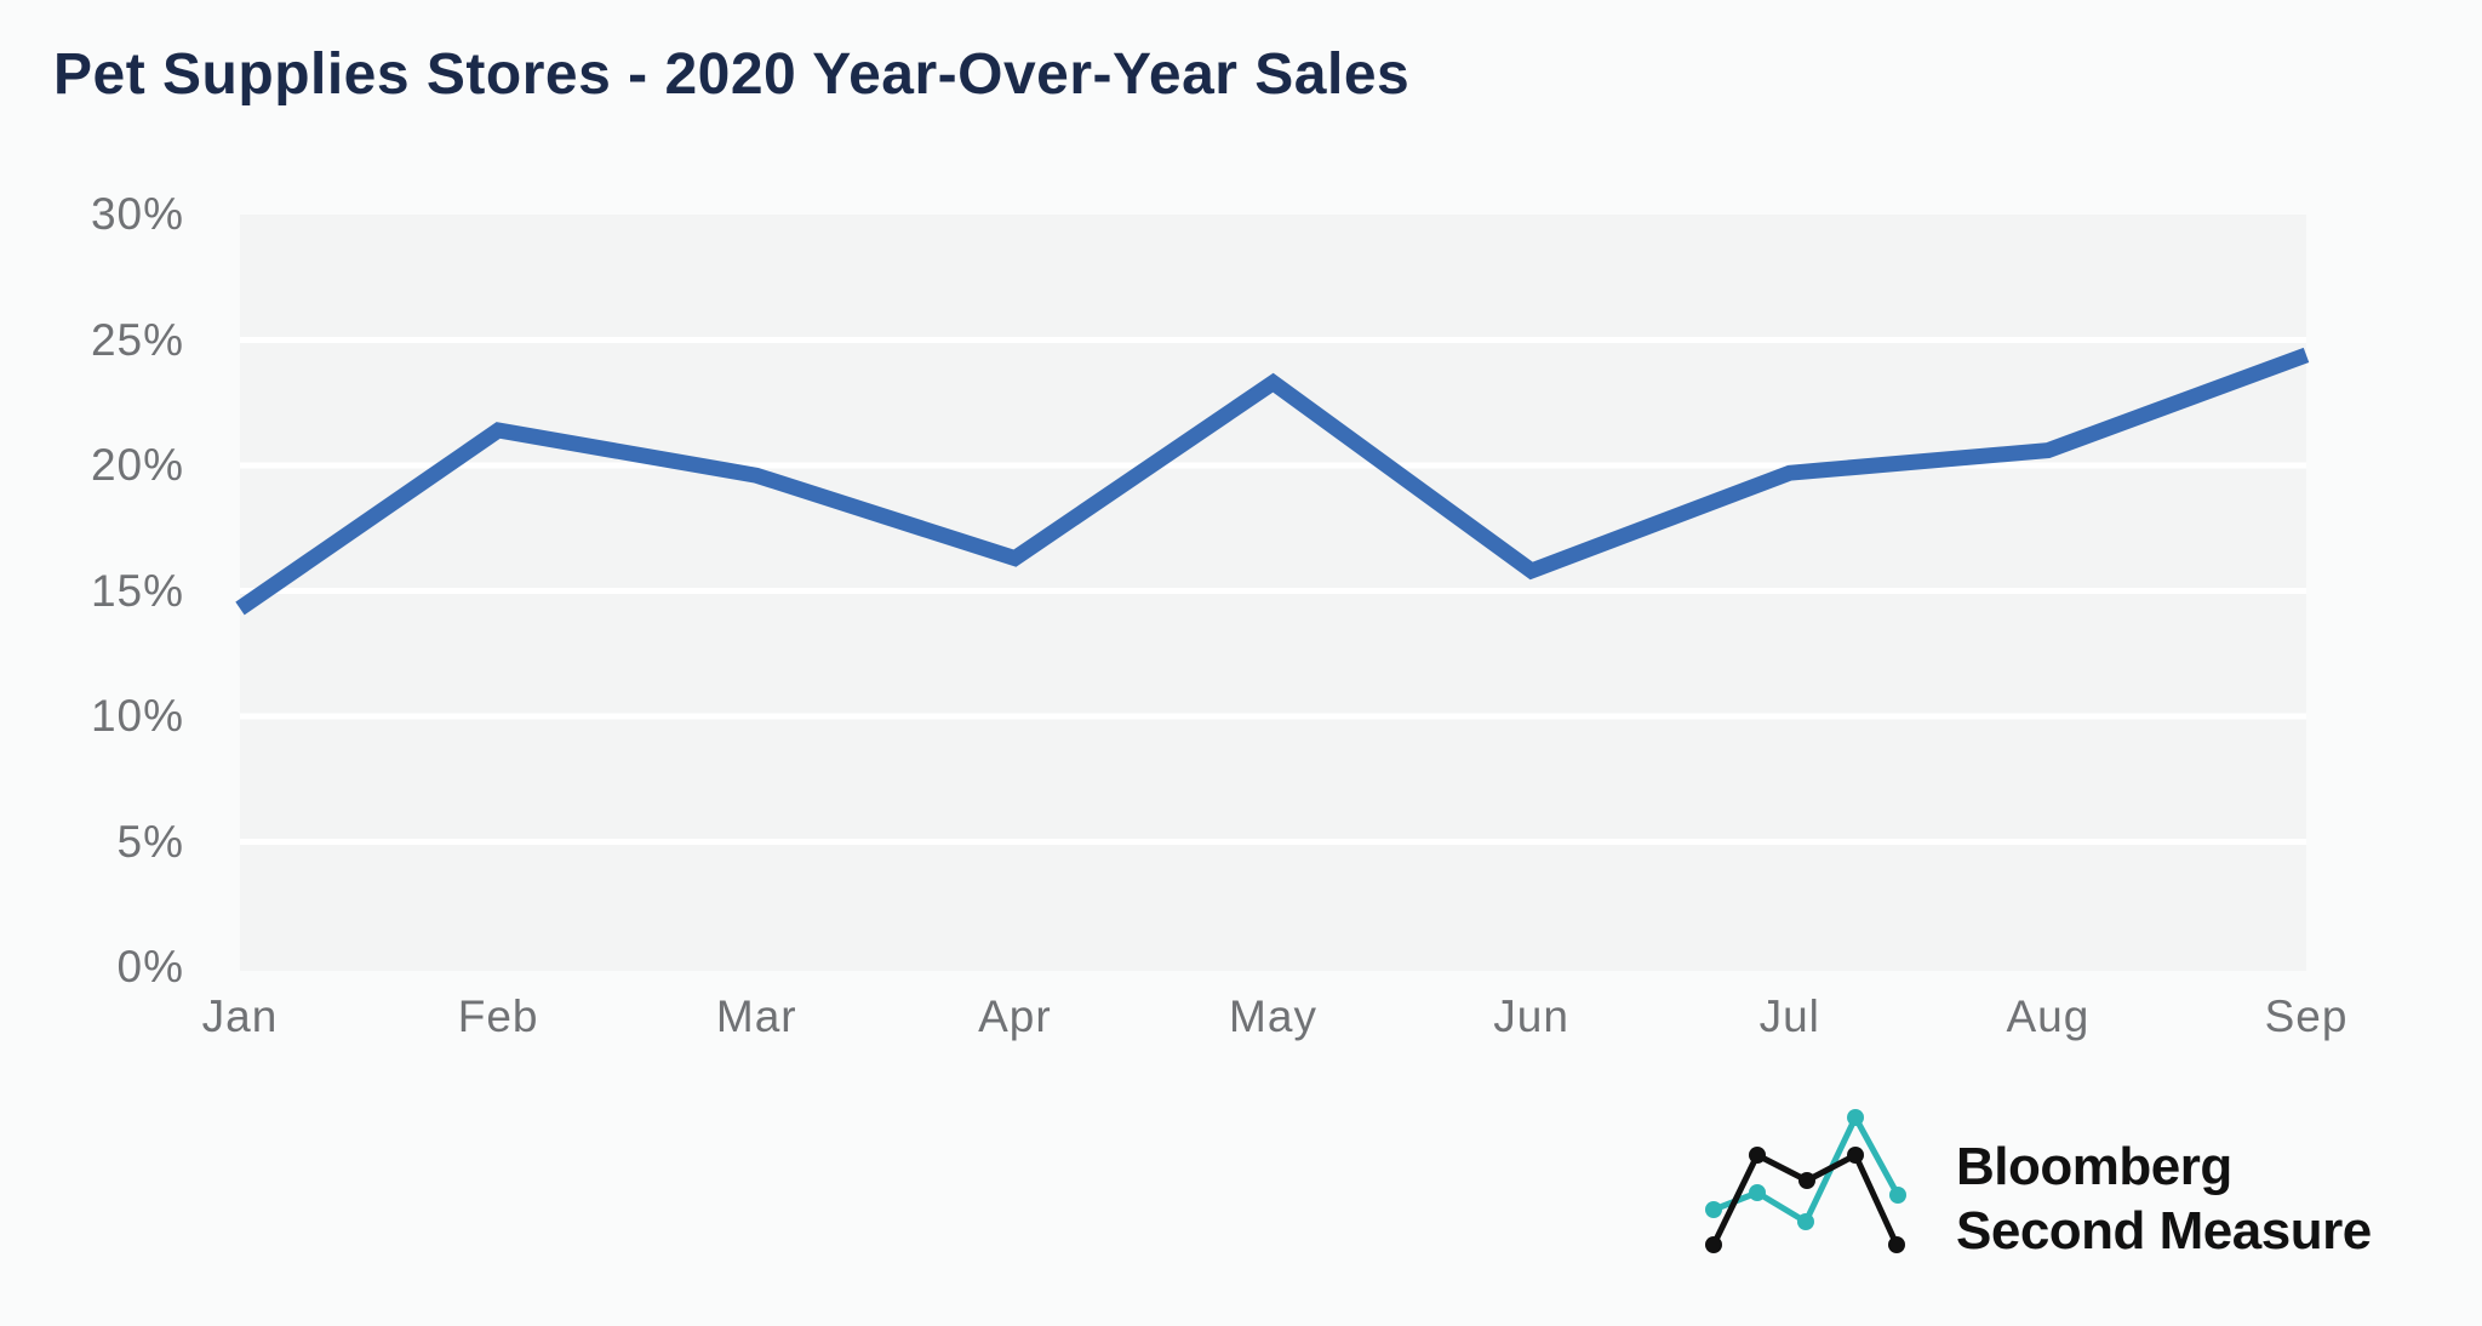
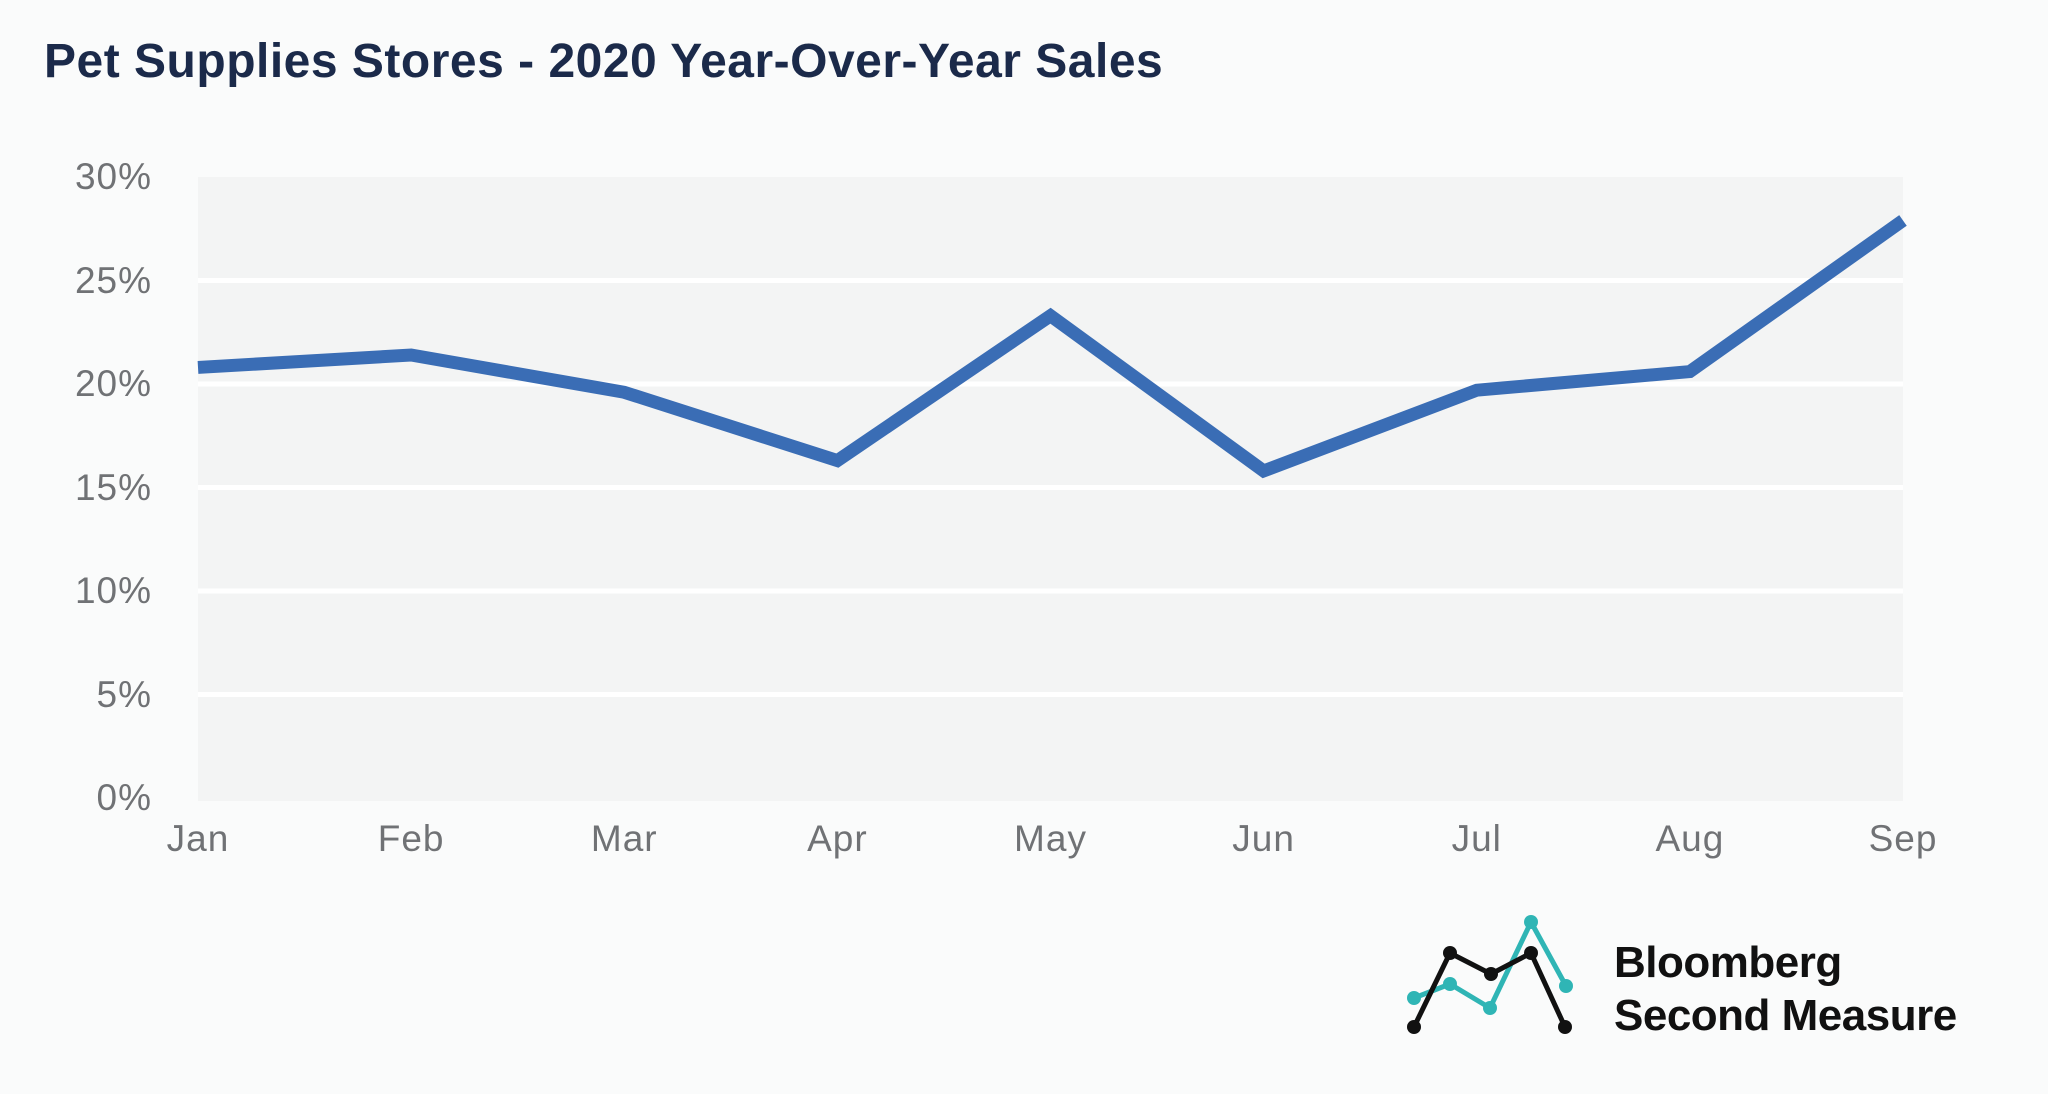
Jan: 14.3% -> 20.8%
Sep: 24.4% -> 27.9%
